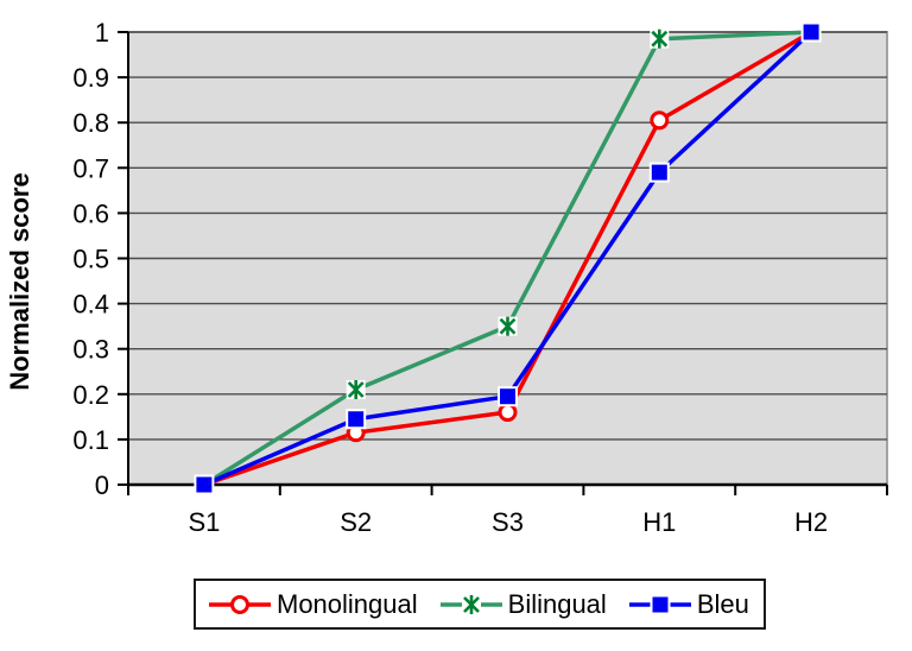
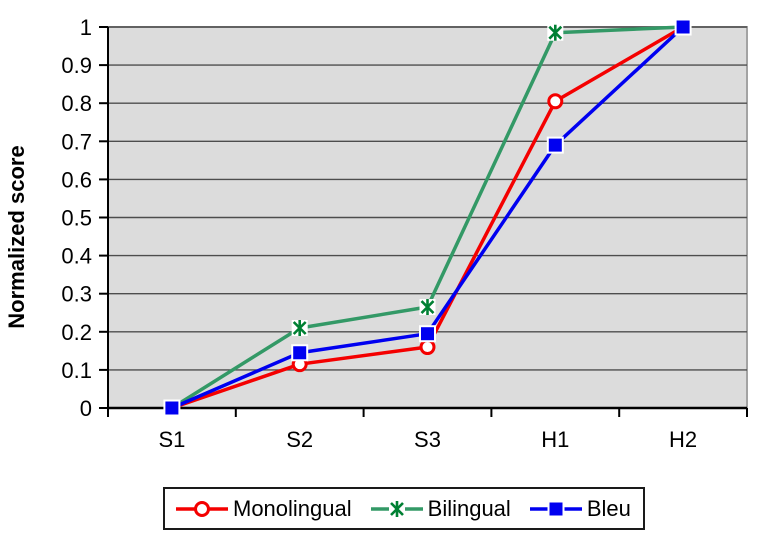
Bilingual/S3: 0.35 -> 0.27
